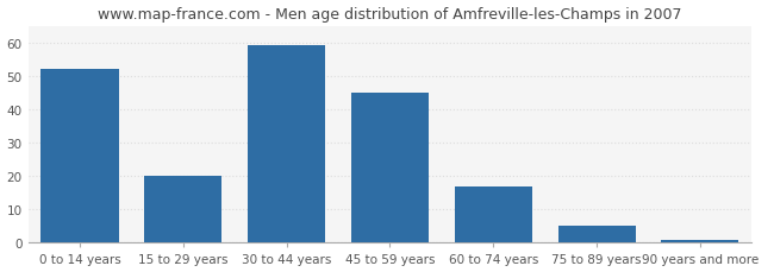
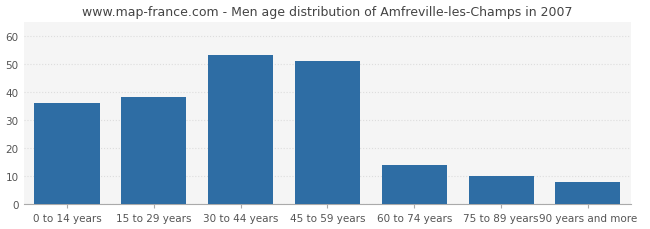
0 to 14 years: 52 -> 36
15 to 29 years: 20 -> 38
30 to 44 years: 59 -> 53
45 to 59 years: 45 -> 51
60 to 74 years: 17 -> 14
75 to 89 years: 5 -> 10
90 years and more: 1 -> 8
